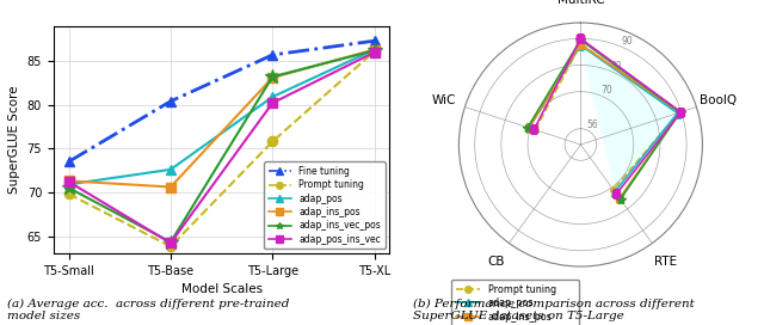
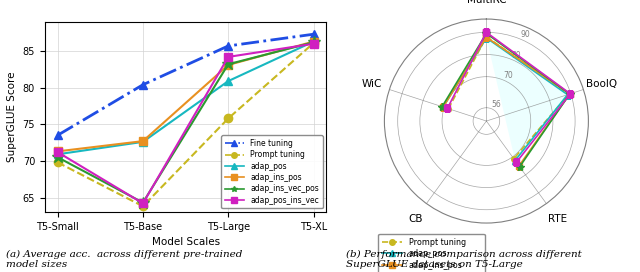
adap_ins_pos/T5-Base: 70.6 -> 72.7
adap_pos_ins_vec/T5-Large: 80.2 -> 84.2
